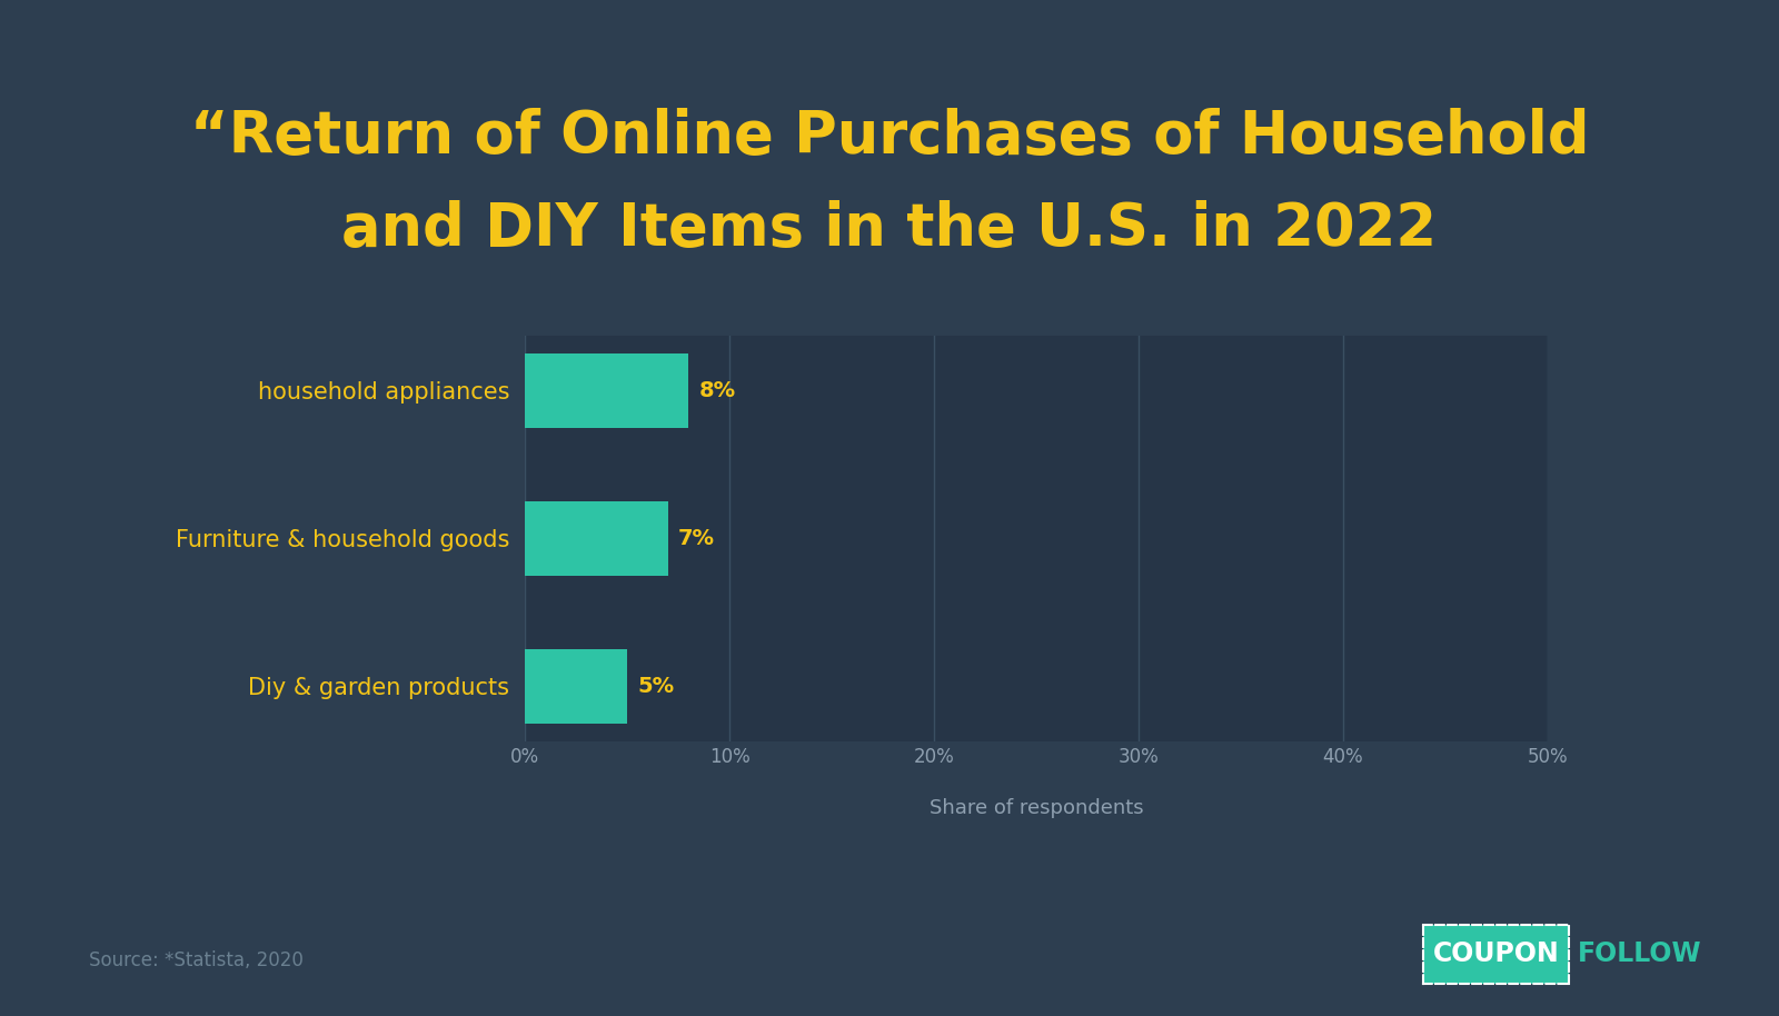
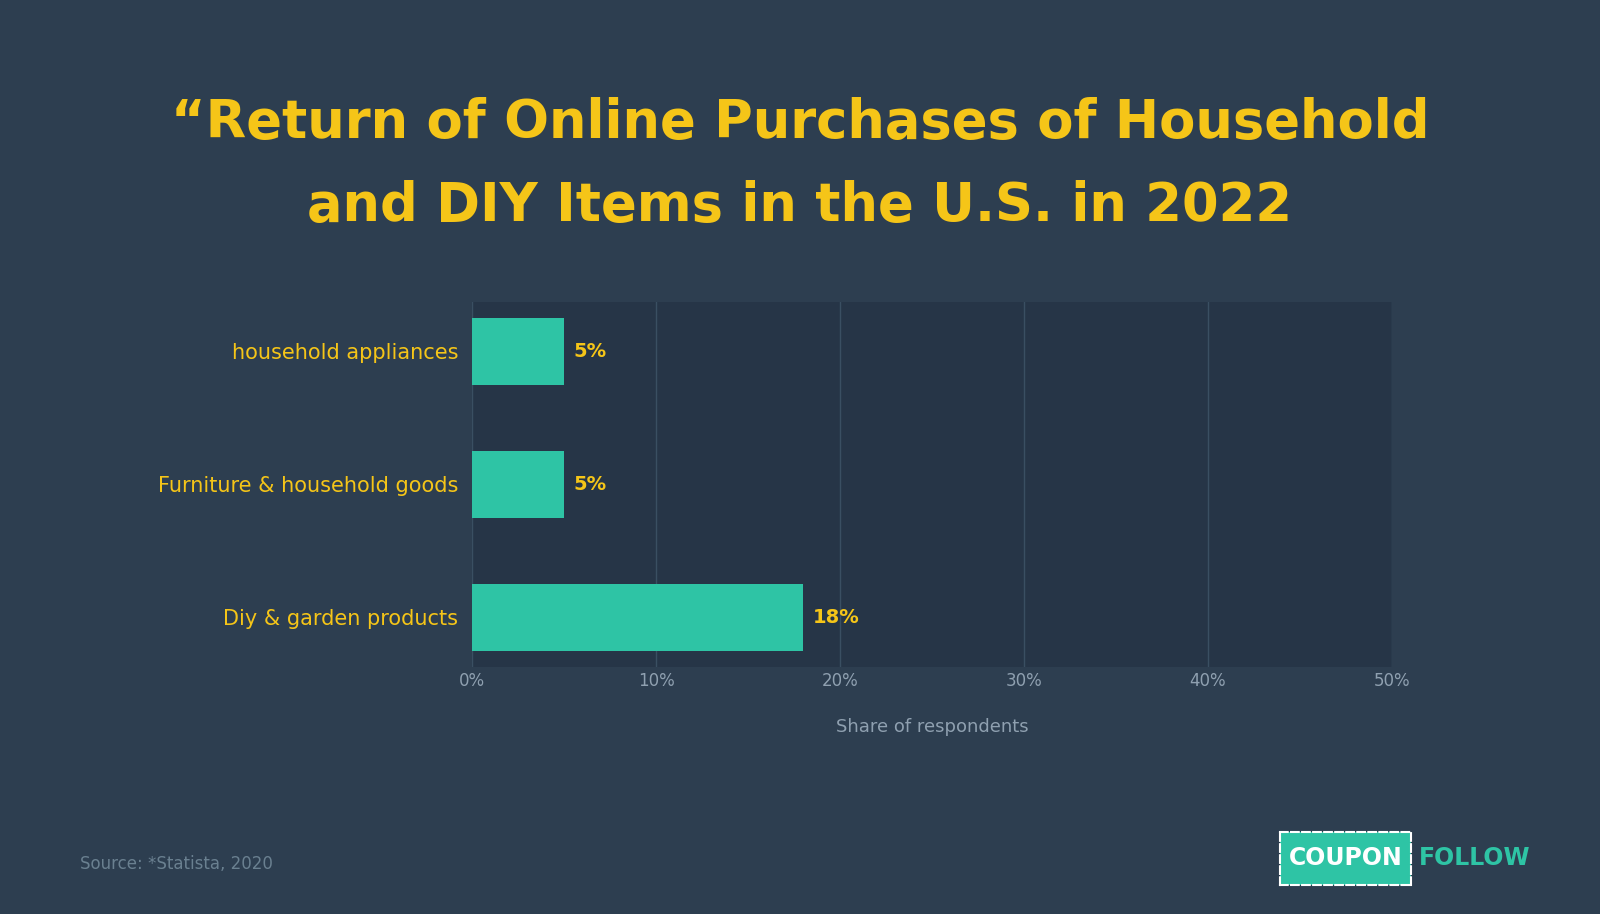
household appliances: 8% -> 5%
Furniture & household goods: 7% -> 5%
Diy & garden products: 5% -> 18%
